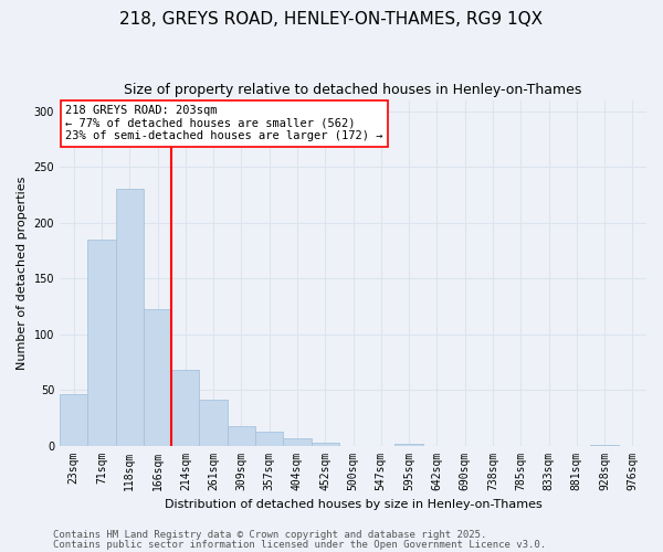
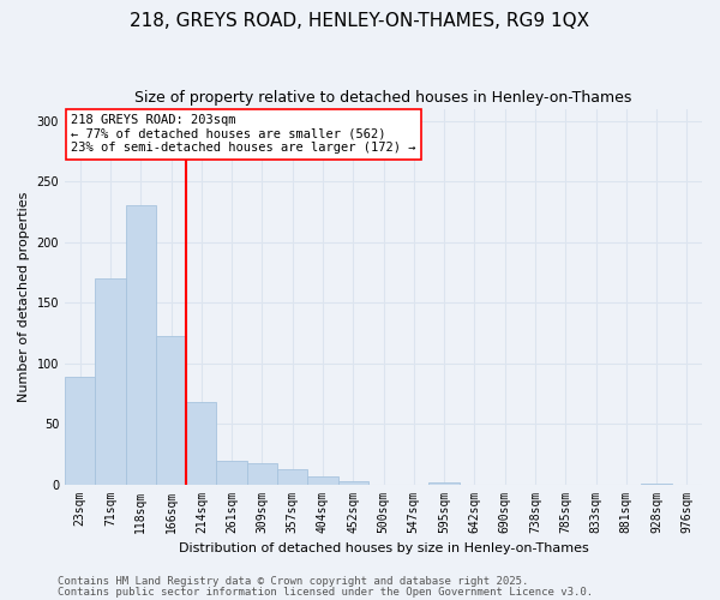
23sqm: 47 -> 89
71sqm: 185 -> 170
261sqm: 42 -> 20
